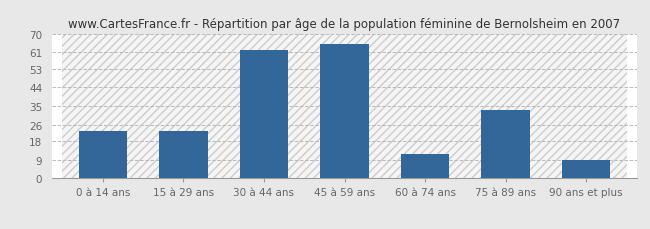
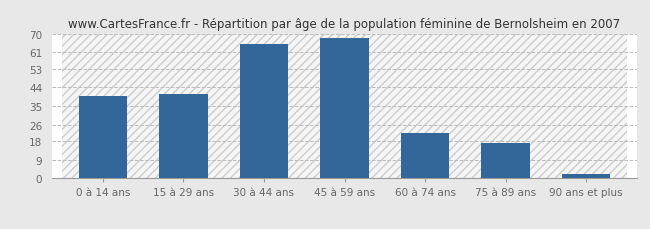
0 à 14 ans: 23 -> 40
15 à 29 ans: 23 -> 41
30 à 44 ans: 62 -> 65
45 à 59 ans: 65 -> 68
60 à 74 ans: 12 -> 22
75 à 89 ans: 33 -> 17
90 ans et plus: 9 -> 2
